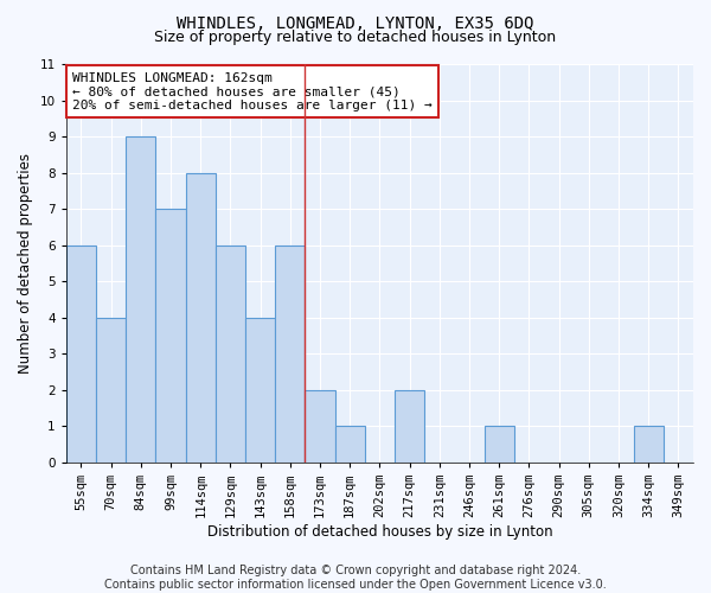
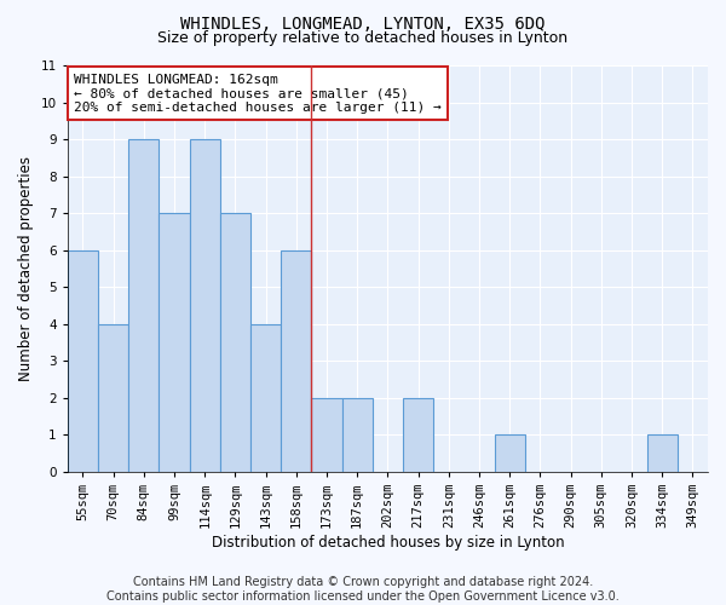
114sqm: 8 -> 9
129sqm: 6 -> 7
187sqm: 1 -> 2
